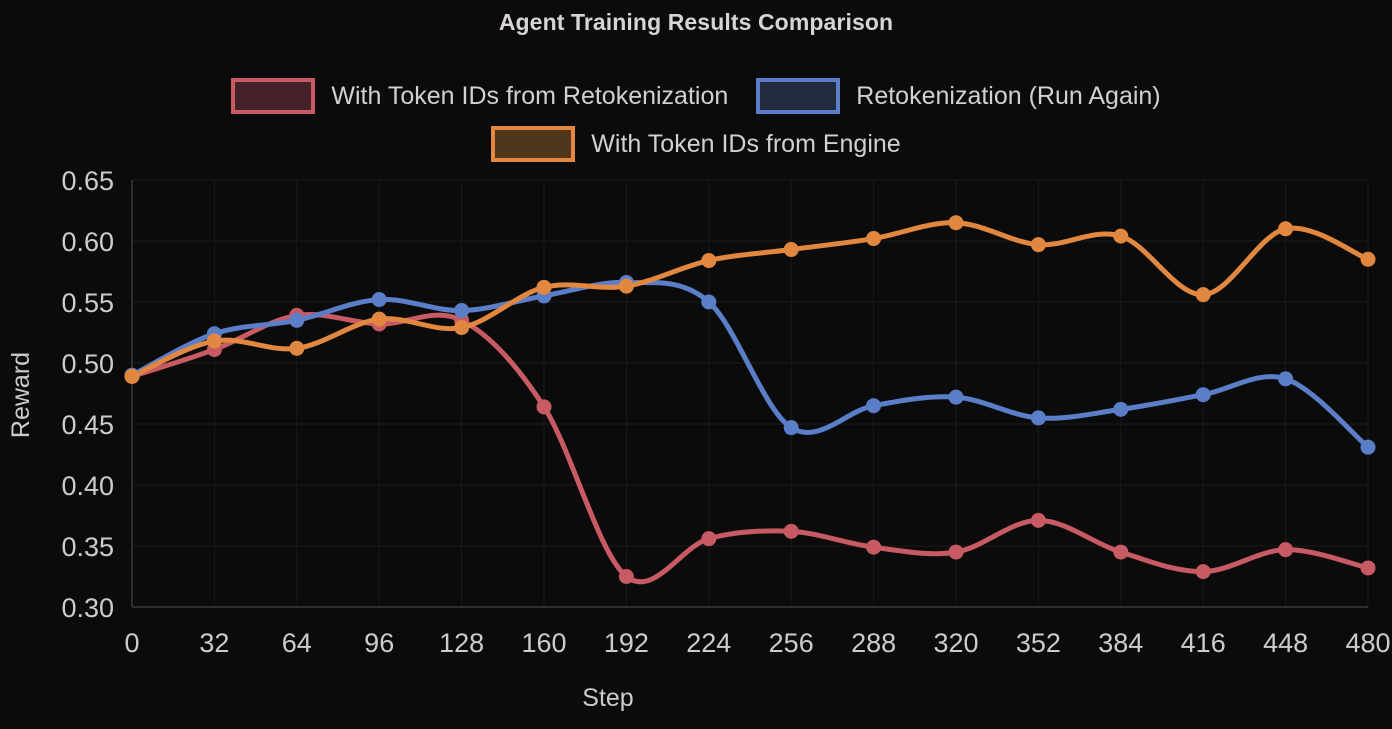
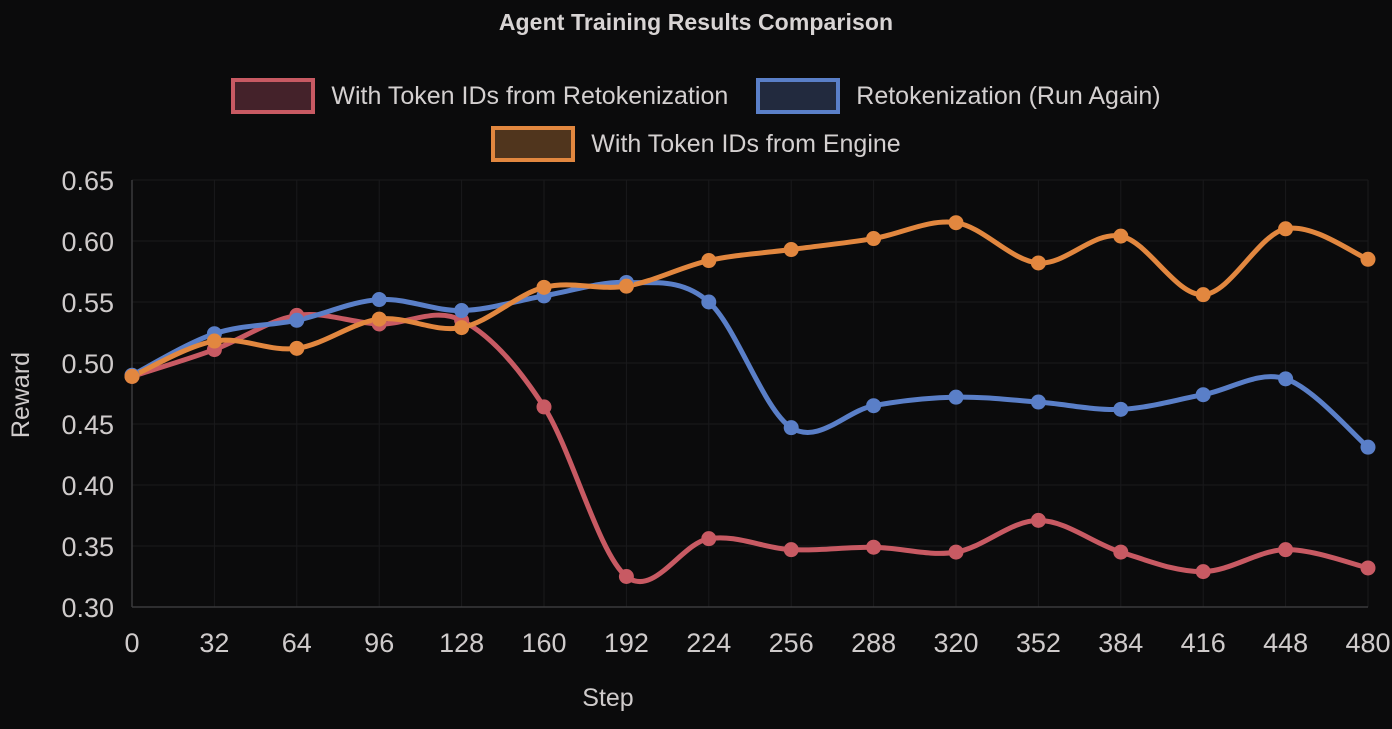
With Token IDs from Retokenization/256: 0.362 -> 0.347
Retokenization (Run Again)/352: 0.455 -> 0.468
With Token IDs from Engine/352: 0.597 -> 0.582
